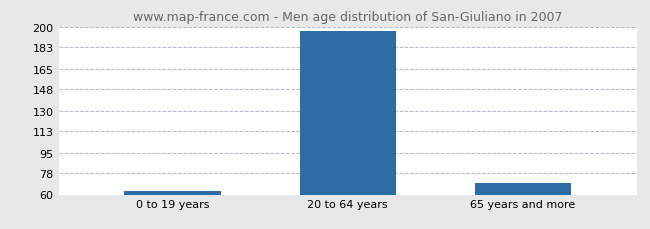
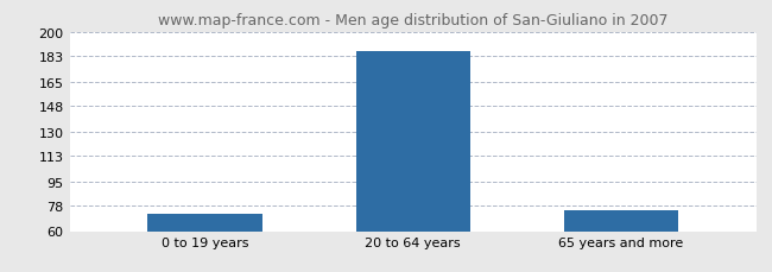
0 to 19 years: 63 -> 72
20 to 64 years: 196 -> 186
65 years and more: 70 -> 75
